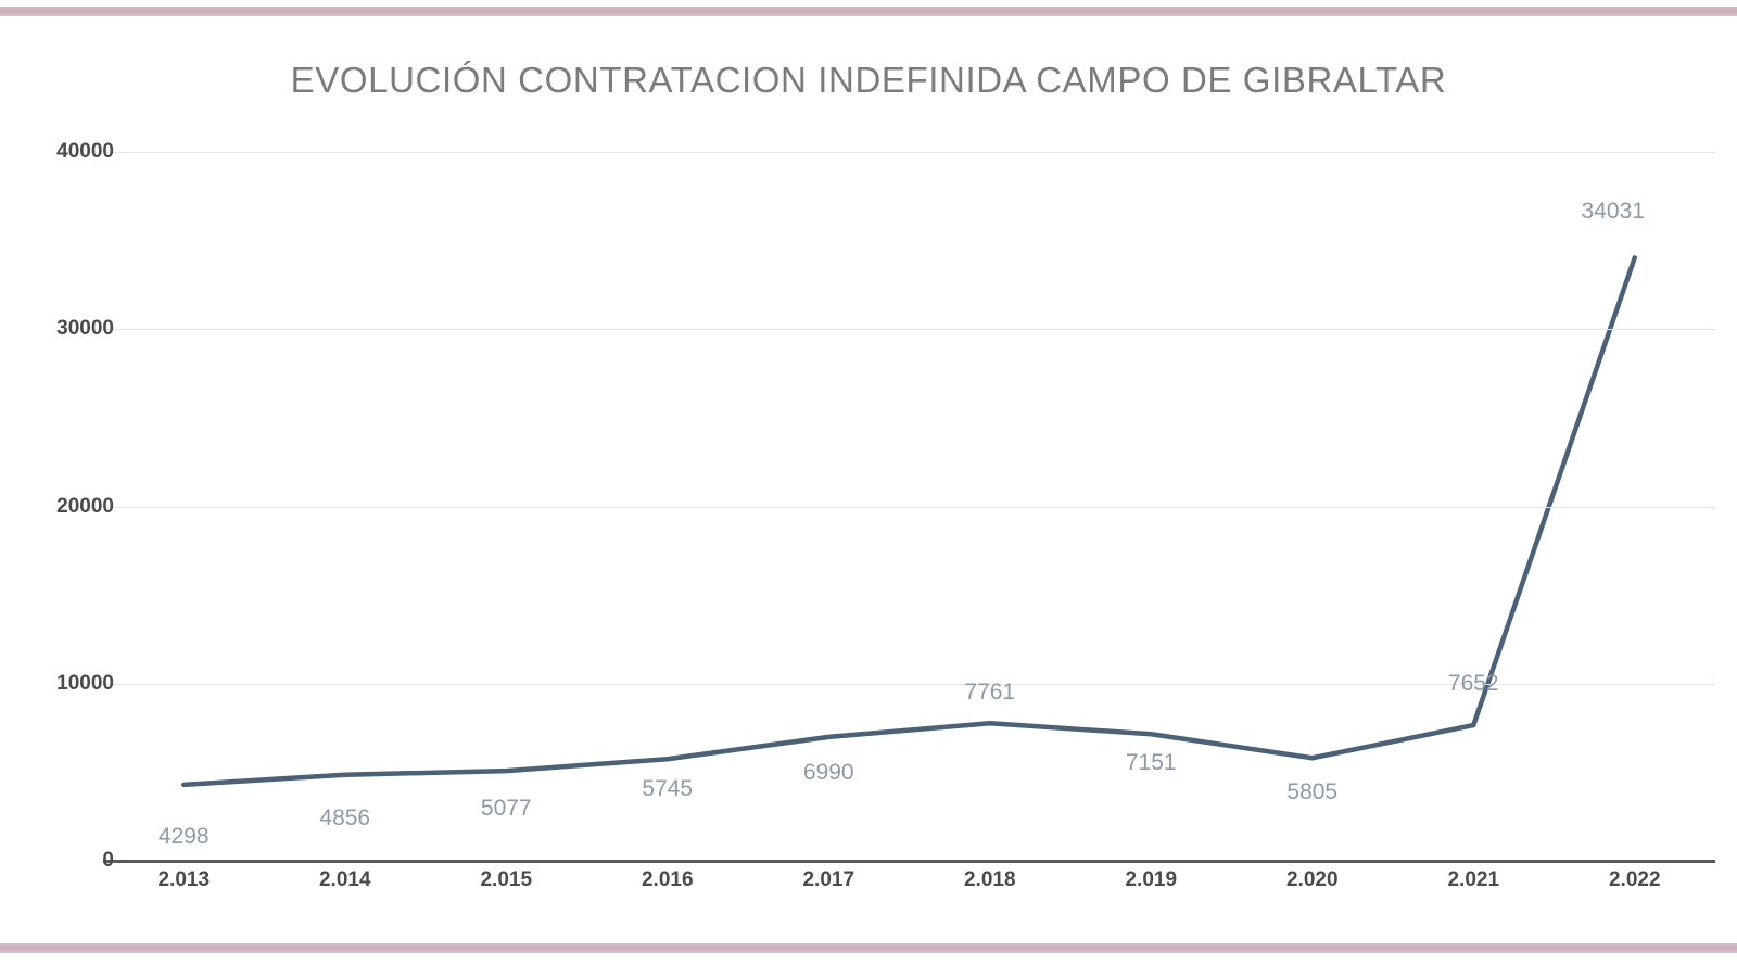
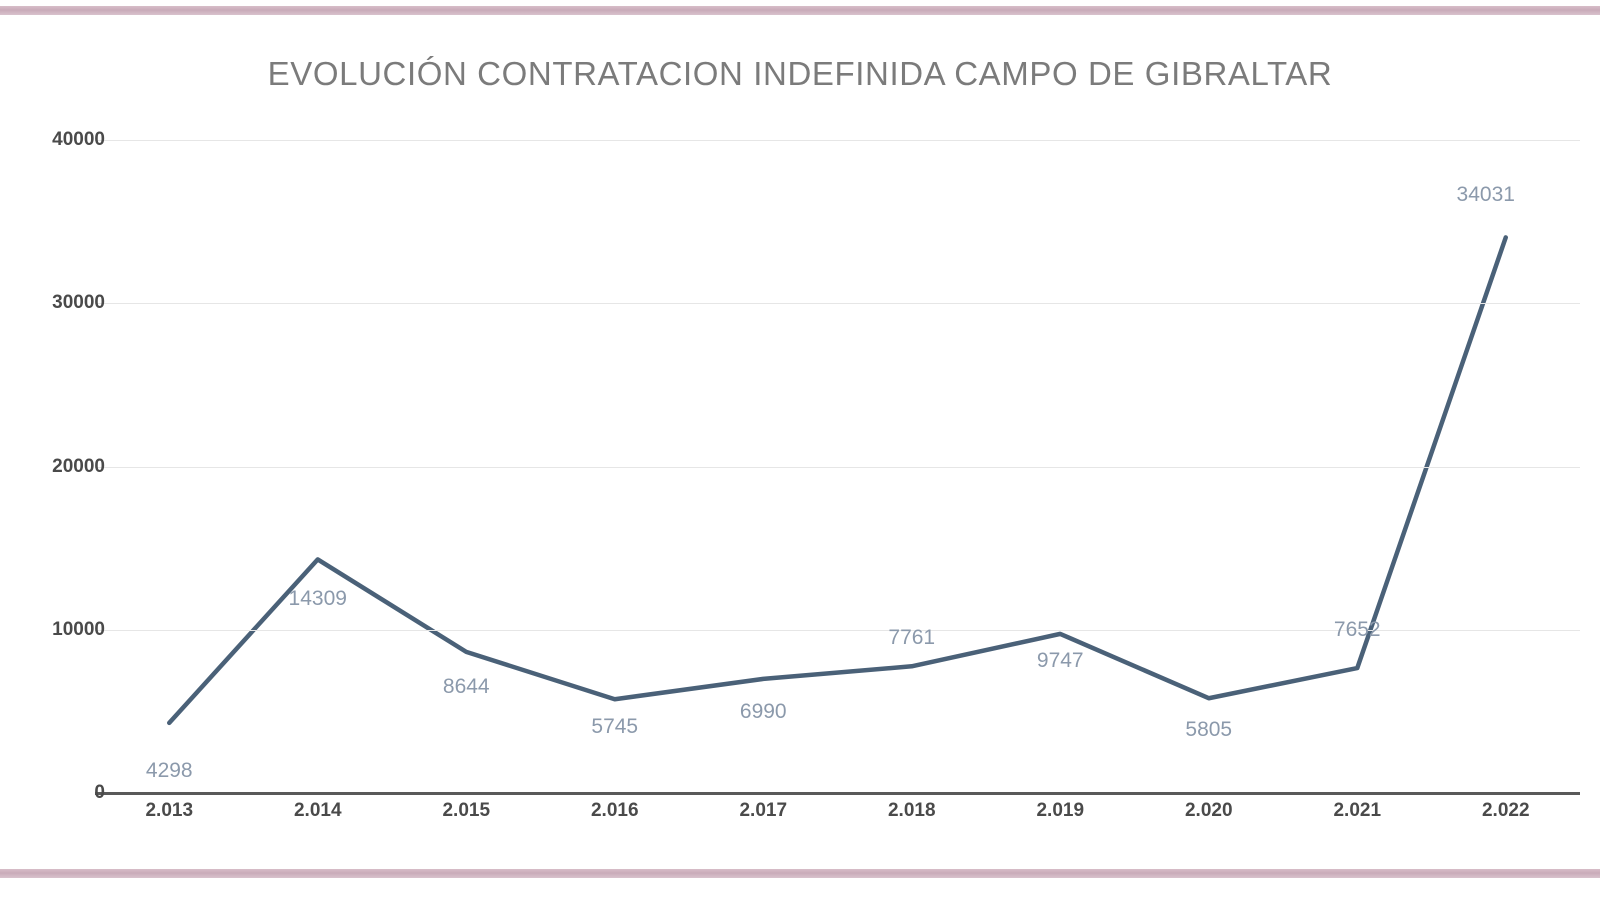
2.014: 4856 -> 14309
2.015: 5077 -> 8644
2.019: 7151 -> 9747
